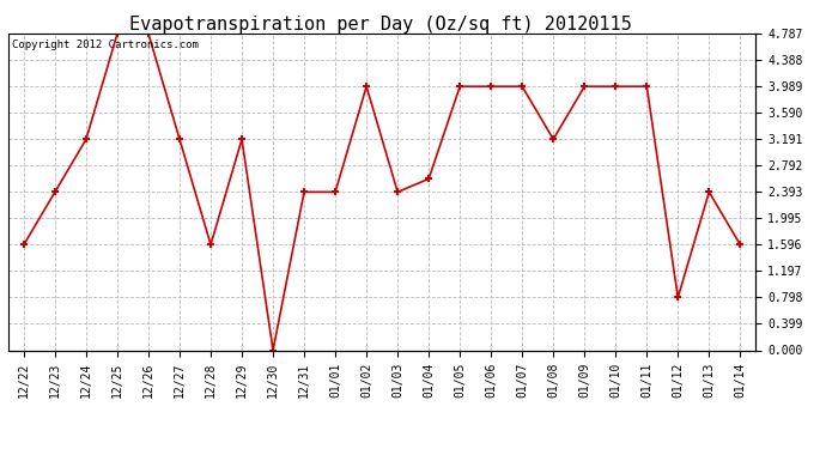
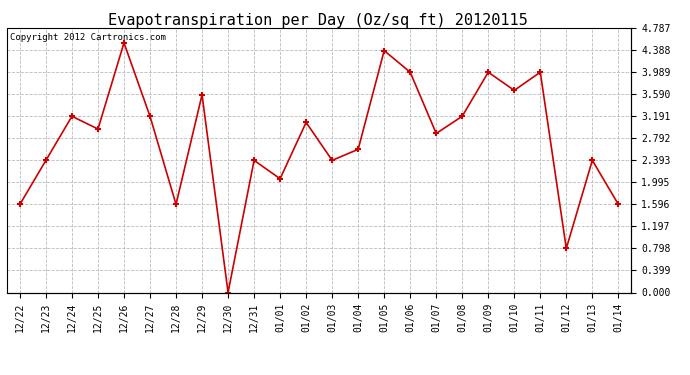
12/25: 4.79 -> 2.96
12/26: 4.79 -> 4.52
12/29: 3.19 -> 3.58
01/01: 2.39 -> 2.06
01/02: 3.99 -> 3.08
01/05: 3.99 -> 4.38
01/07: 3.99 -> 2.88
01/10: 3.99 -> 3.66
